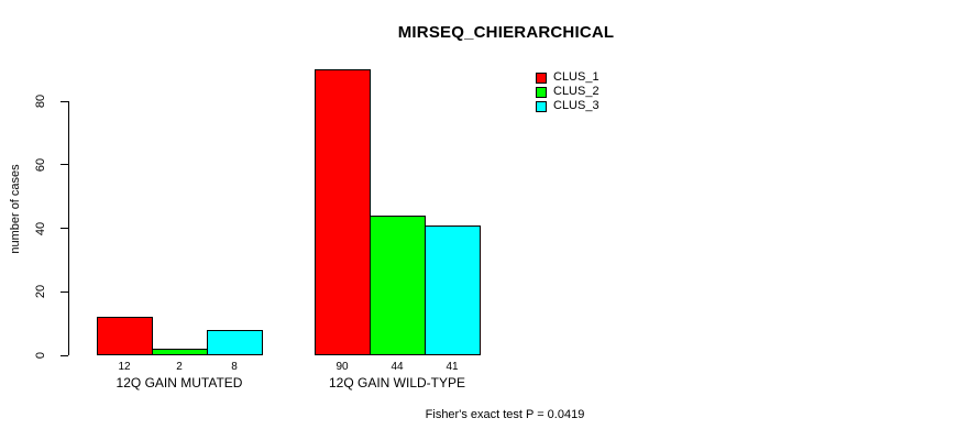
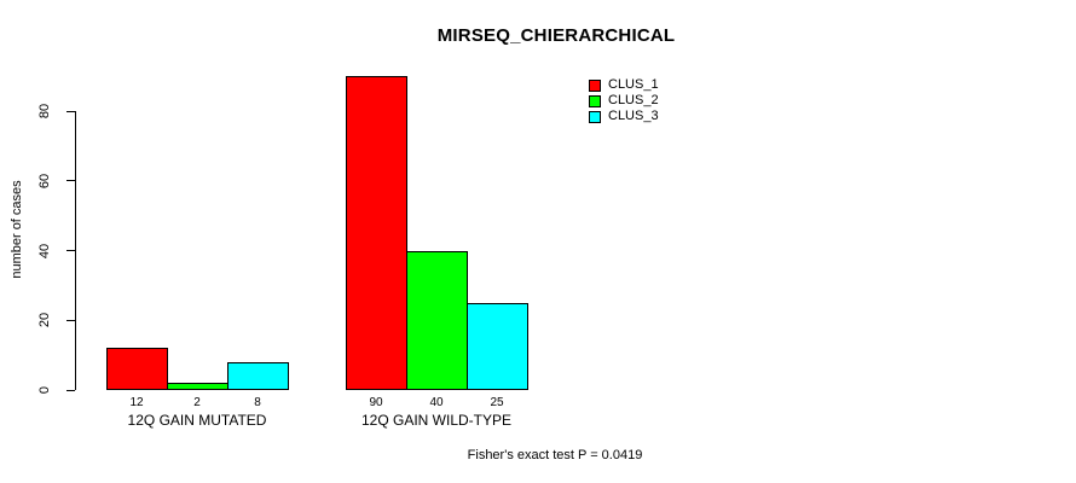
CLUS_2/12Q GAIN WILD-TYPE: 44 -> 40
CLUS_3/12Q GAIN WILD-TYPE: 41 -> 25
